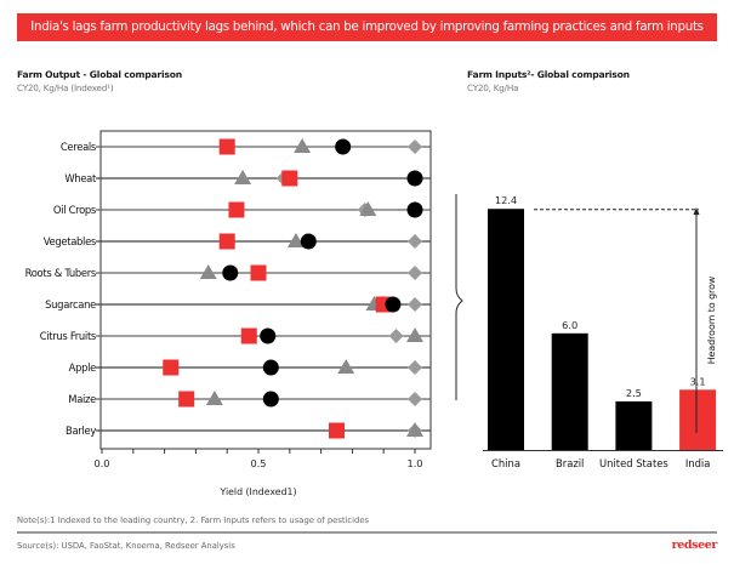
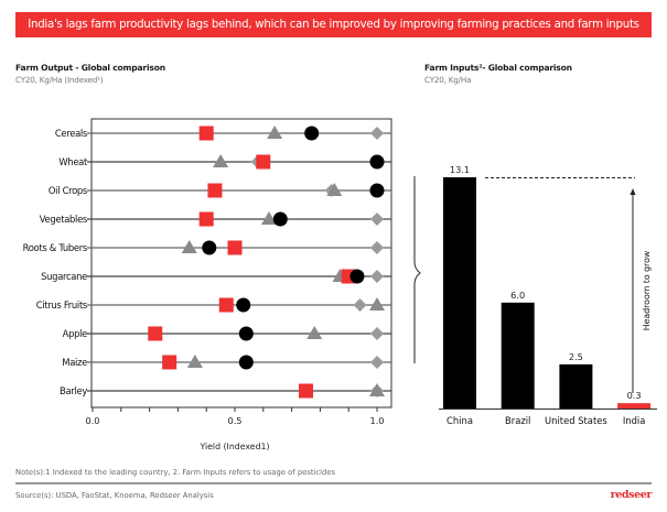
Farm Inputs²- Global comparison/China: 12.4 -> 13.1
Farm Inputs²- Global comparison/India: 3.1 -> 0.3
